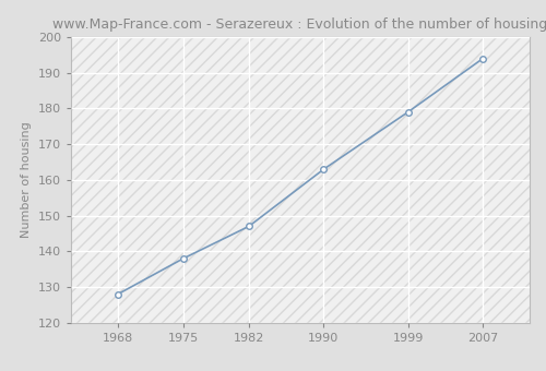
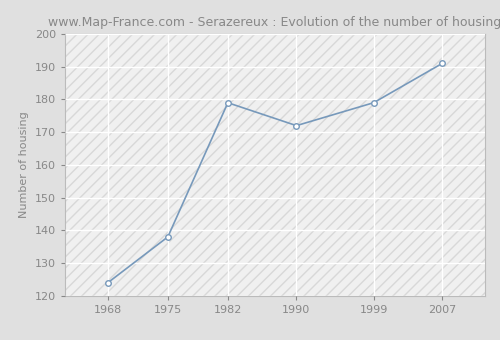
1968: 128 -> 124
1982: 147 -> 179
1990: 163 -> 172
2007: 194 -> 191
